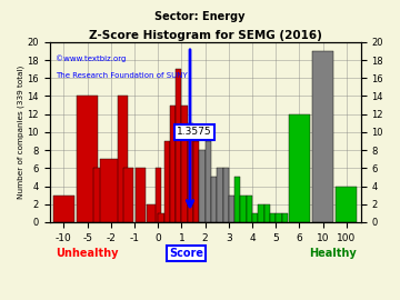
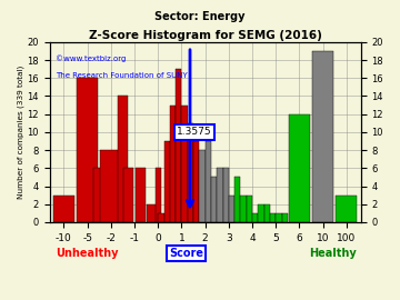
-5: 14 -> 16
-2: 7 -> 8
100: 4 -> 3
